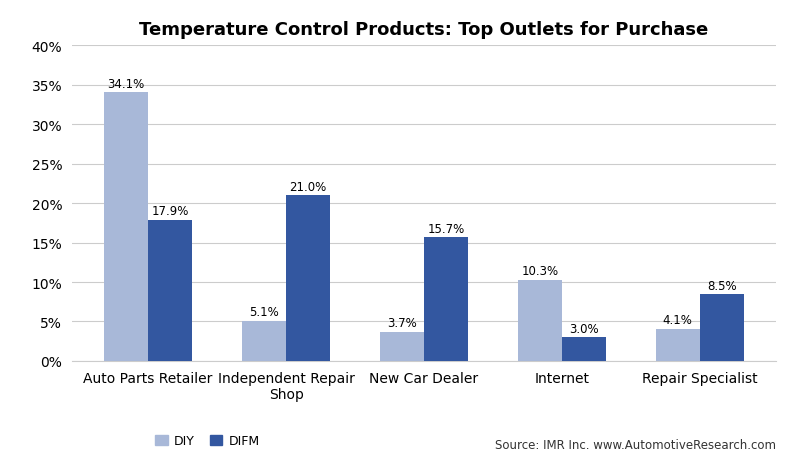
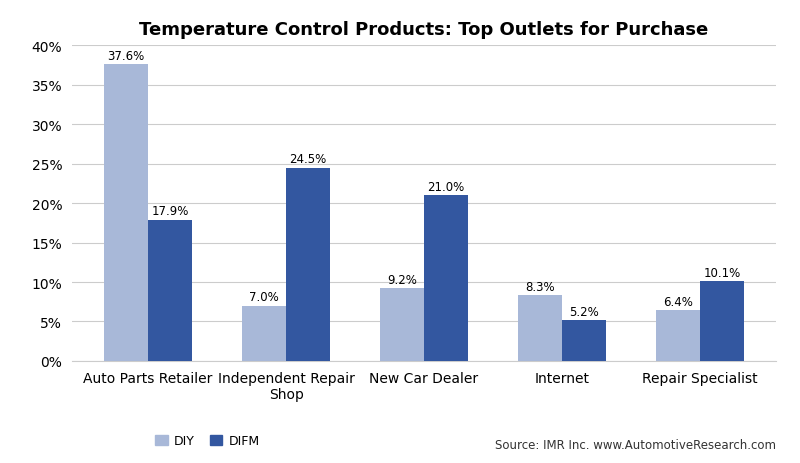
DIY/Auto Parts Retailer: 34.1% -> 37.6%
DIY/Independent Repair Shop: 5.1% -> 7.0%
DIFM/Independent Repair Shop: 21.0% -> 24.5%
DIY/New Car Dealer: 3.7% -> 9.2%
DIFM/New Car Dealer: 15.7% -> 21.0%
DIY/Internet: 10.3% -> 8.3%
DIFM/Internet: 3.0% -> 5.2%
DIY/Repair Specialist: 4.1% -> 6.4%
DIFM/Repair Specialist: 8.5% -> 10.1%
